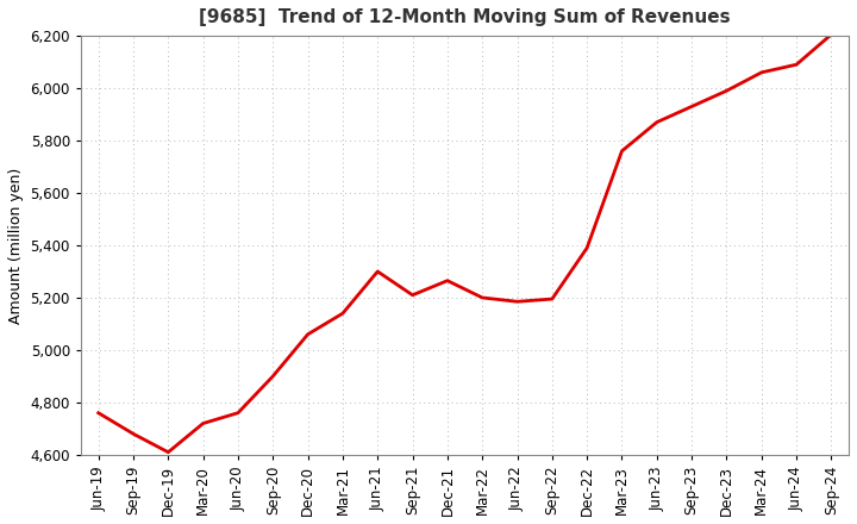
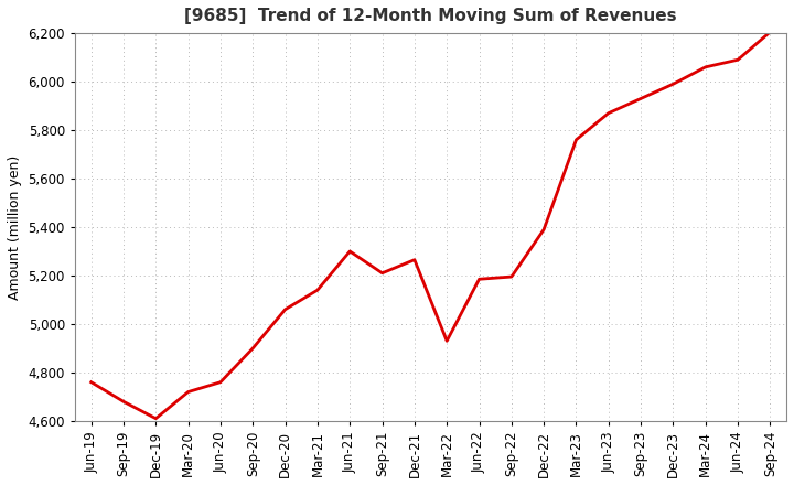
Mar-22: 5,200 -> 4,930
